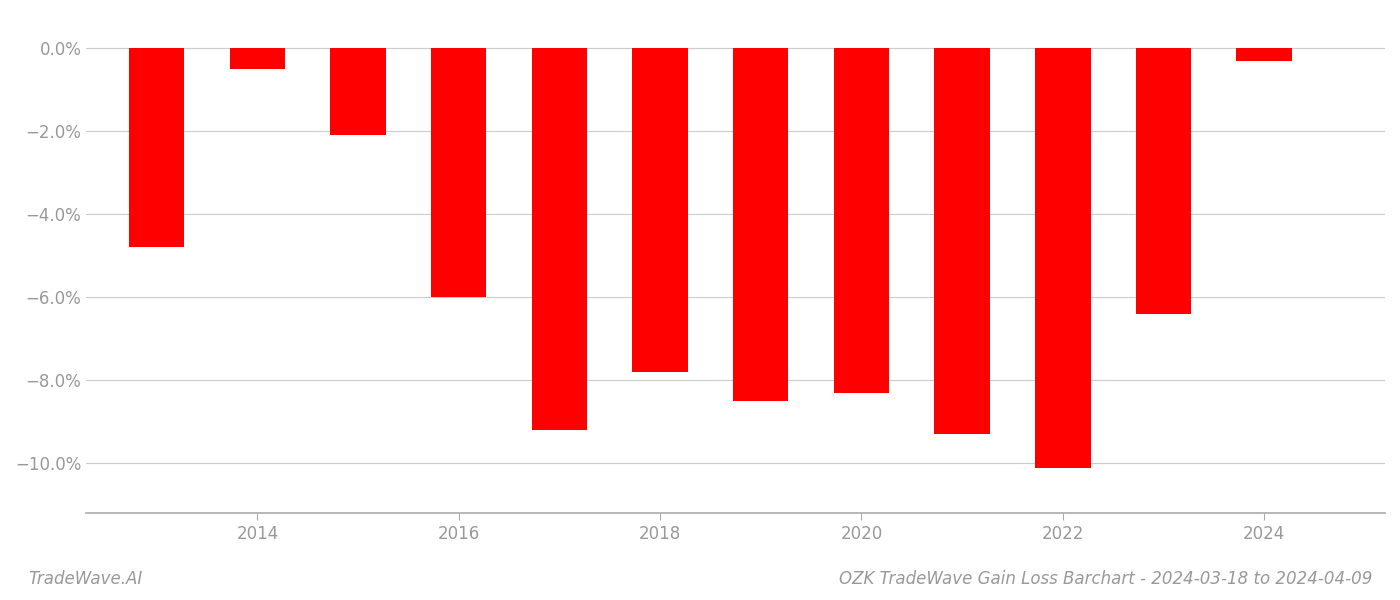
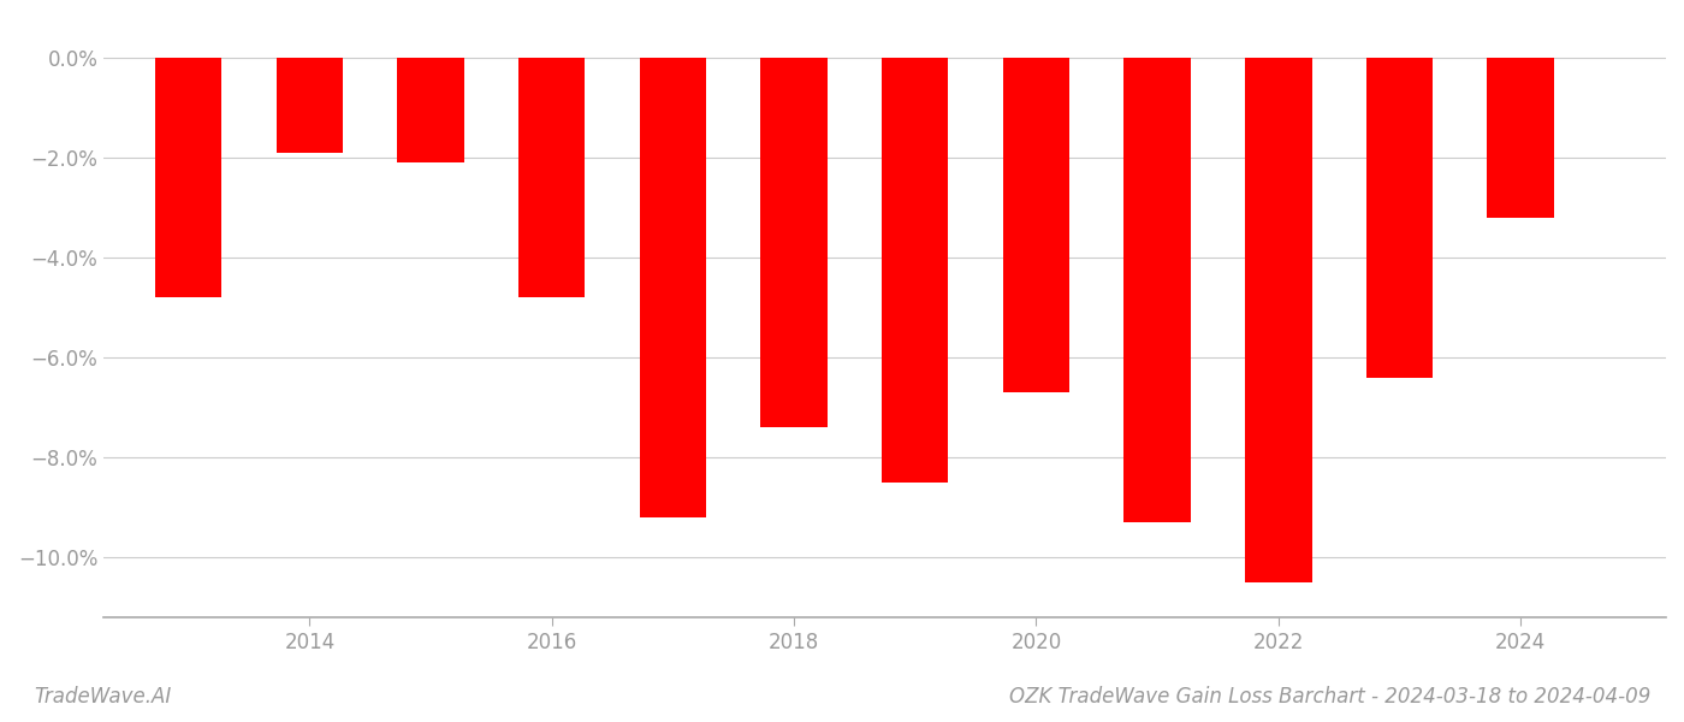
2014: -0.5% -> -1.9%
2016: -6.0% -> -4.8%
2018: -7.8% -> -7.4%
2020: -8.3% -> -6.7%
2022: -10.1% -> -10.5%
2024: -0.3% -> -3.2%
